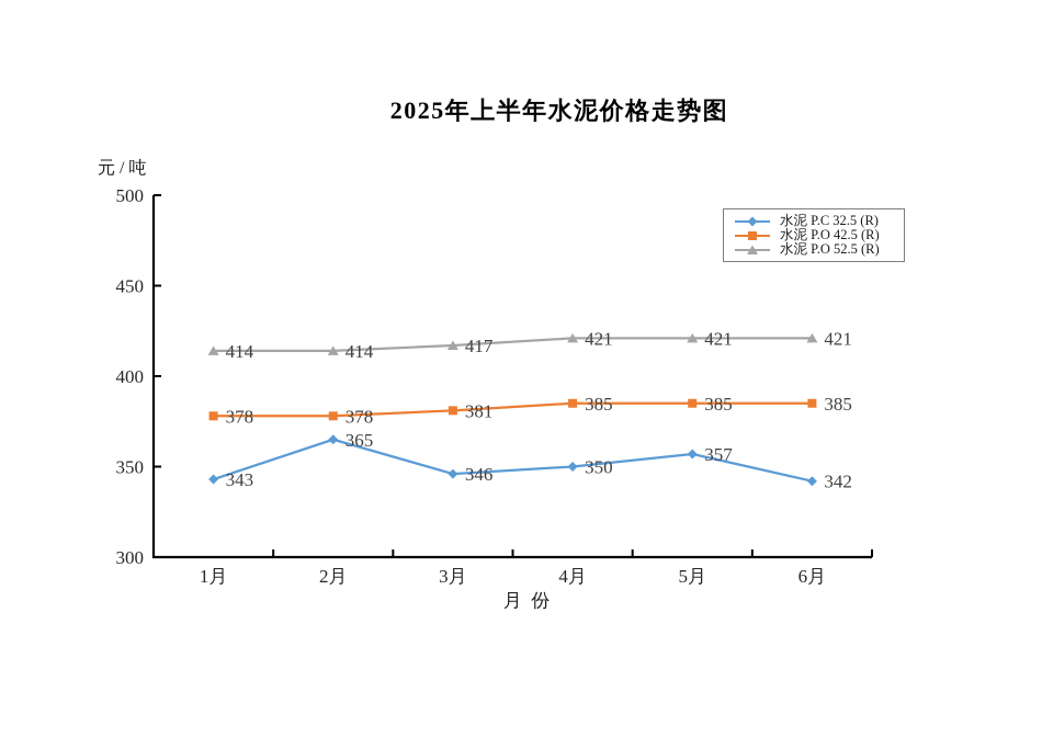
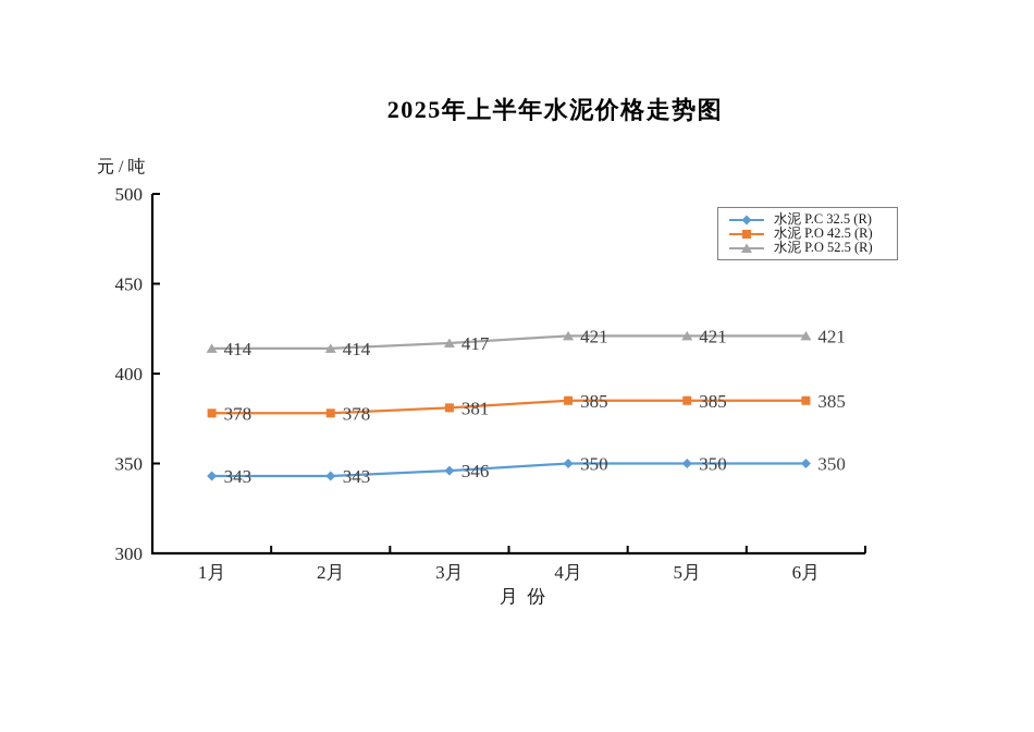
水泥 P.C 32.5 (R)/2月: 365 -> 343
水泥 P.C 32.5 (R)/5月: 357 -> 350
水泥 P.C 32.5 (R)/6月: 342 -> 350
